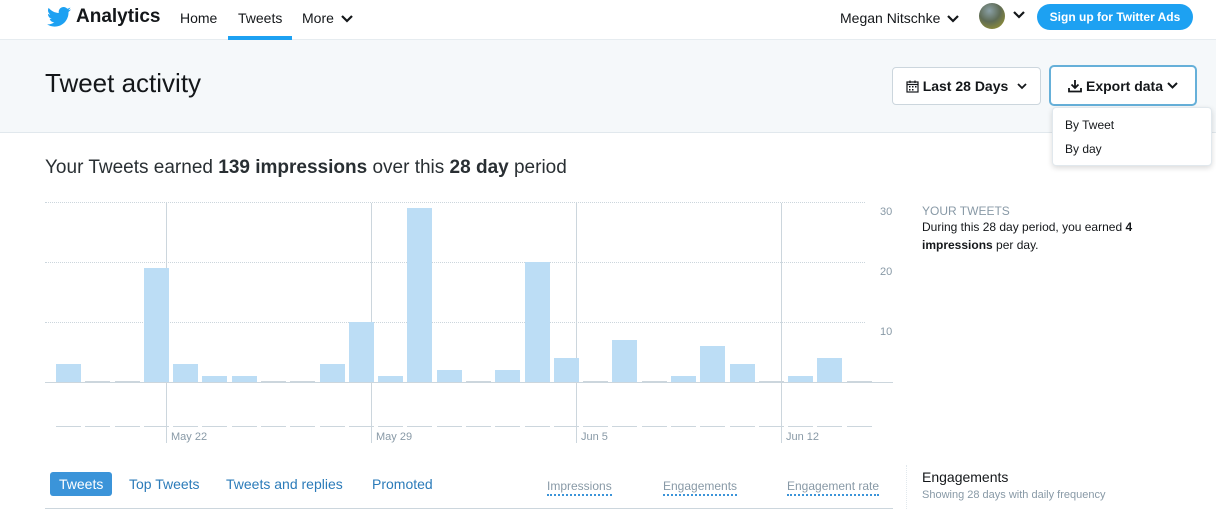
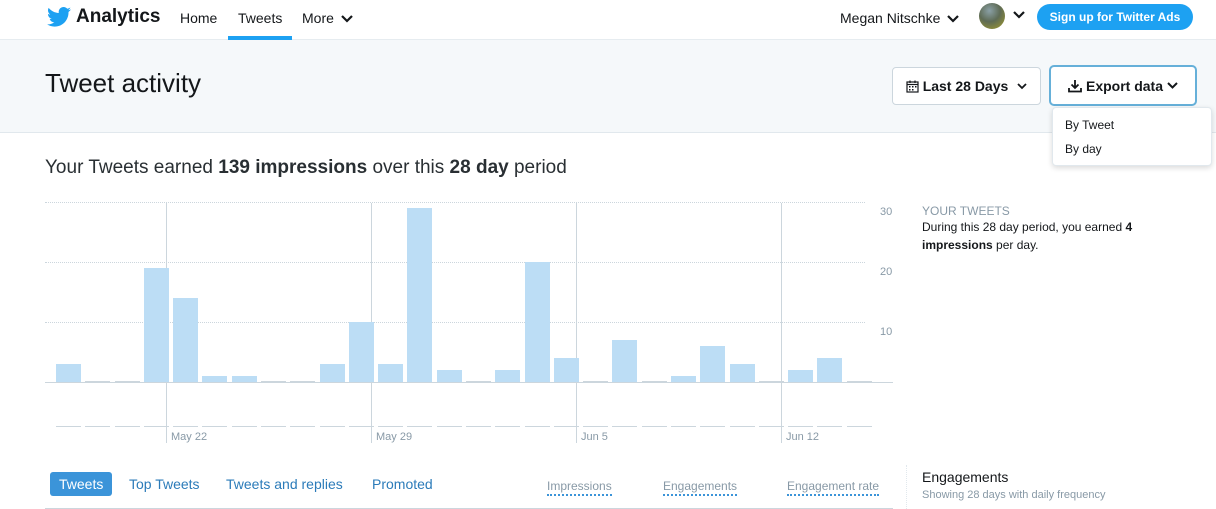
May 22: 3 -> 14
May 29: 1 -> 3
Jun 12: 1 -> 2
